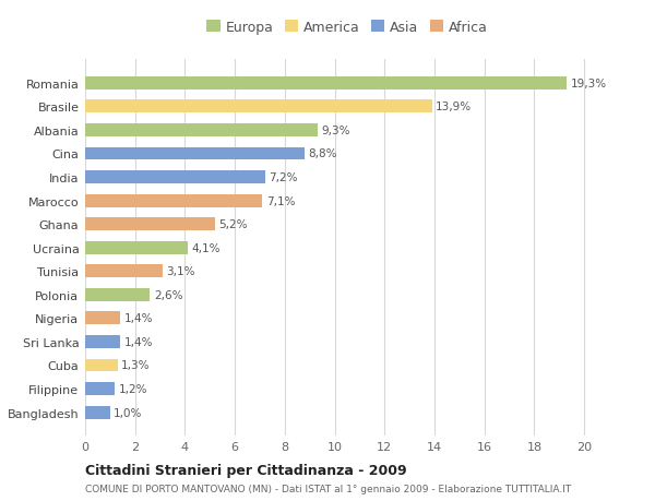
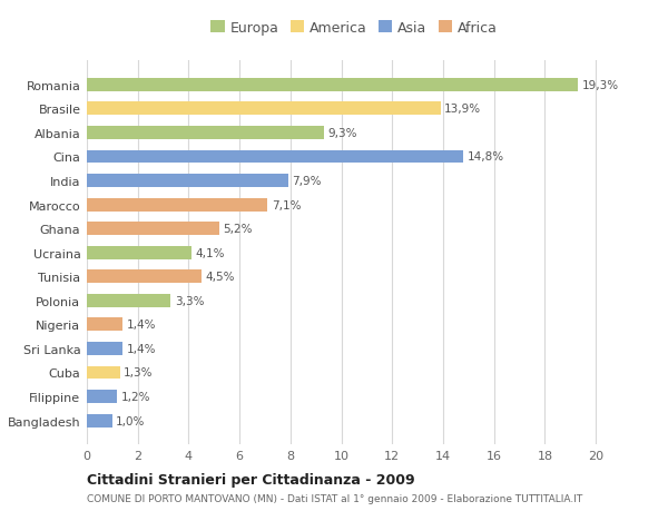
Cina: 8,8% -> 14,8%
India: 7,2% -> 7,9%
Tunisia: 3,1% -> 4,5%
Polonia: 2,6% -> 3,3%
